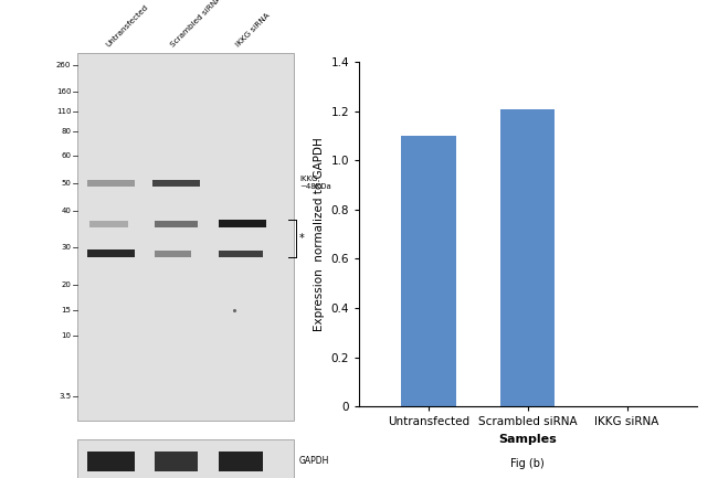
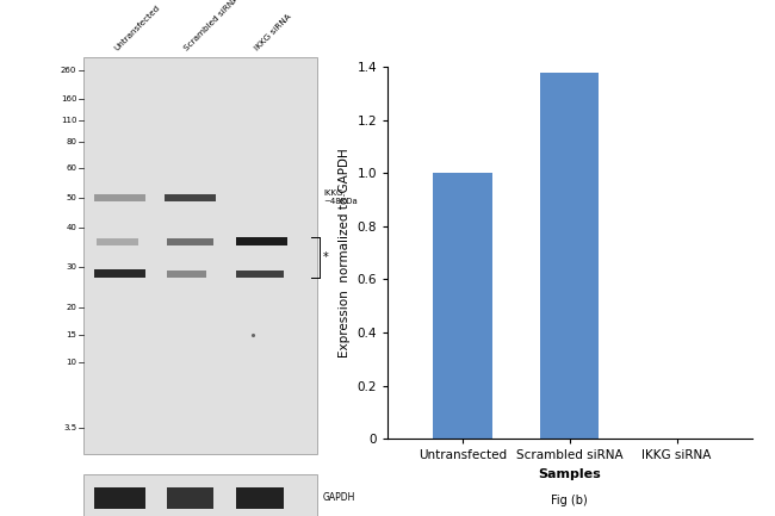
Untransfected: 1.10 -> 1.00
Scrambled siRNA: 1.21 -> 1.38
